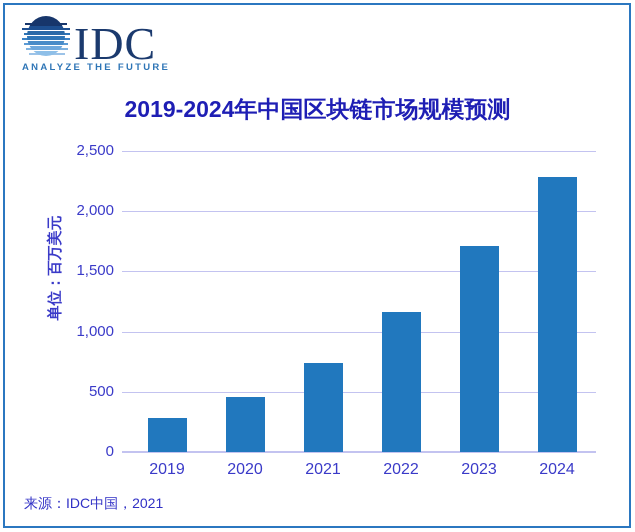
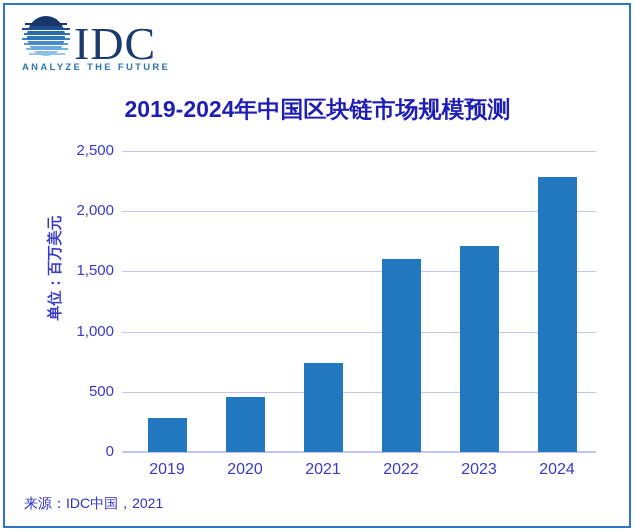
2022: 1160 -> 1600
